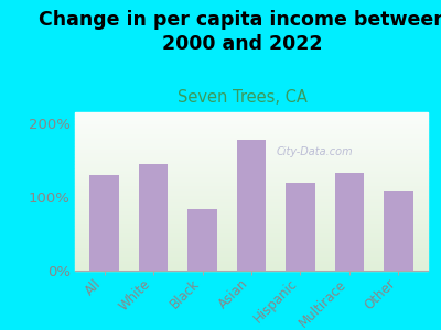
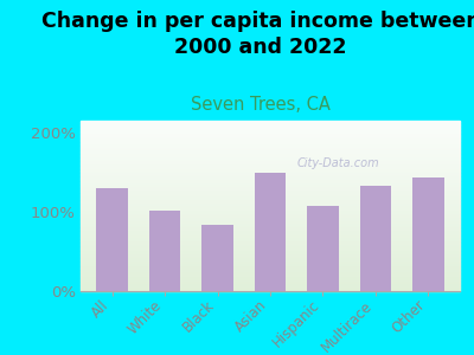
White: 145% -> 102%
Asian: 178% -> 150%
Hispanic: 120% -> 108%
Other: 108% -> 144%
